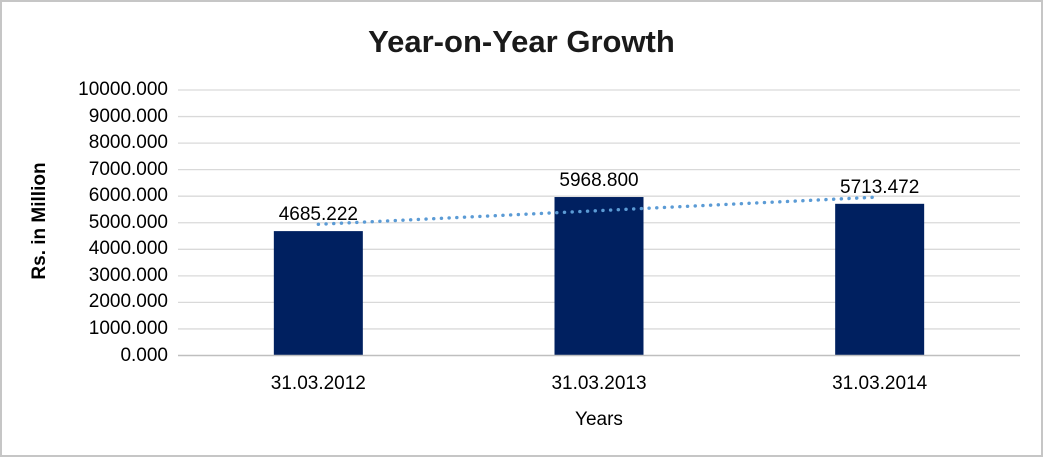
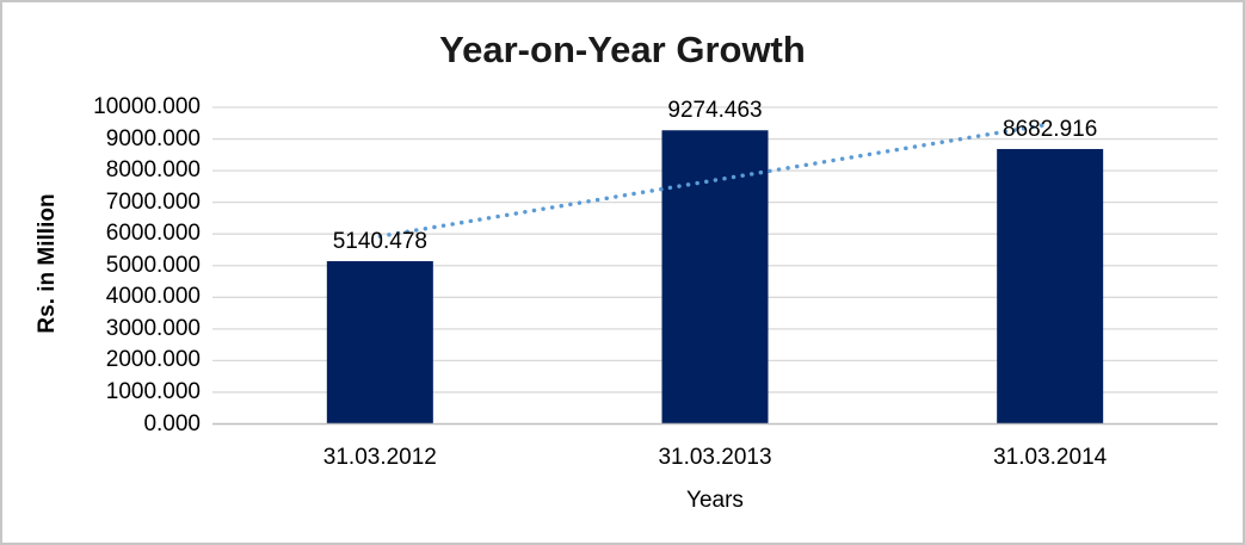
31.03.2012: 4685.222 -> 5140.478
31.03.2013: 5968.800 -> 9274.463
31.03.2014: 5713.472 -> 8682.916
